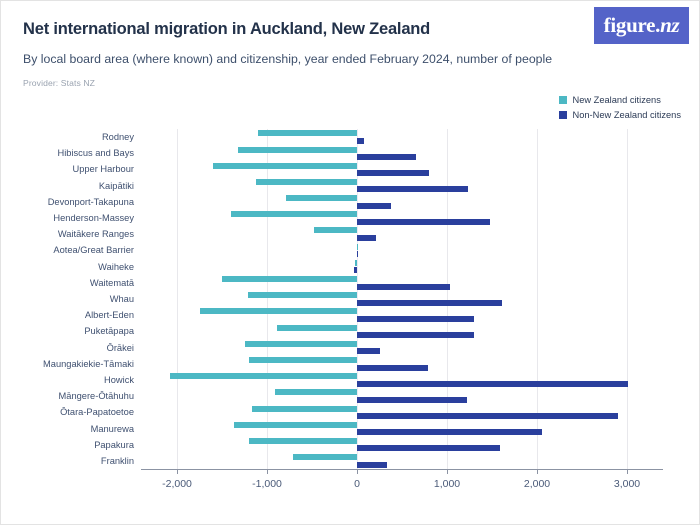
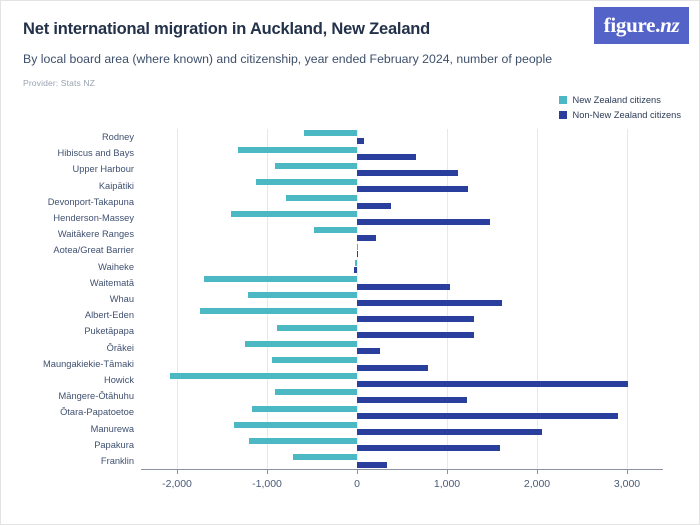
New Zealand citizens/Rodney: -1100 -> -600
New Zealand citizens/Upper Harbour: -1600 -> -900
Non-New Zealand citizens/Upper Harbour: 800 -> 1100
New Zealand citizens/Waitematā: -1500 -> -1700
New Zealand citizens/Maungakiekie-Tāmaki: -1200 -> -900
